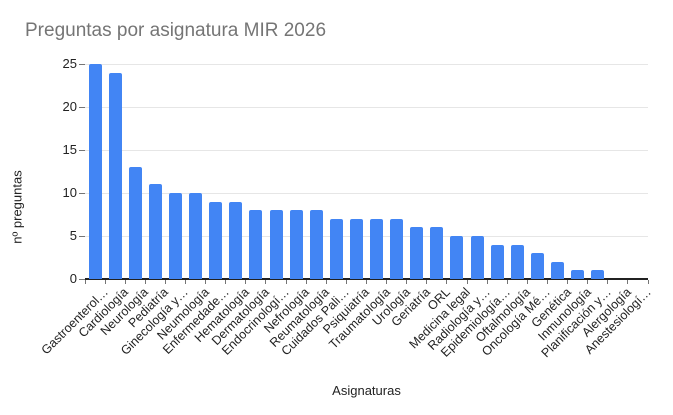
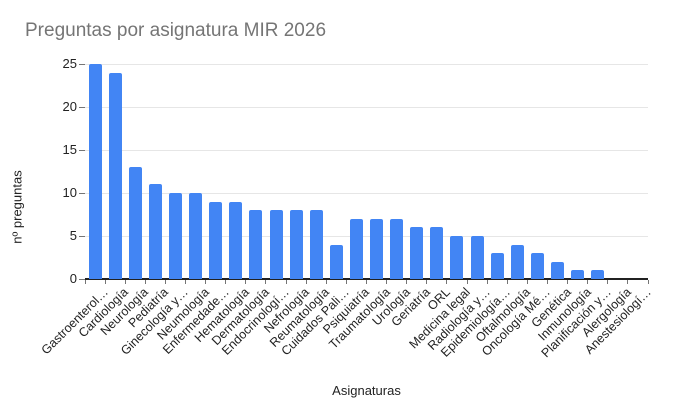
Cuidados Pali…: 7 -> 4
Epidemiología…: 4 -> 3
